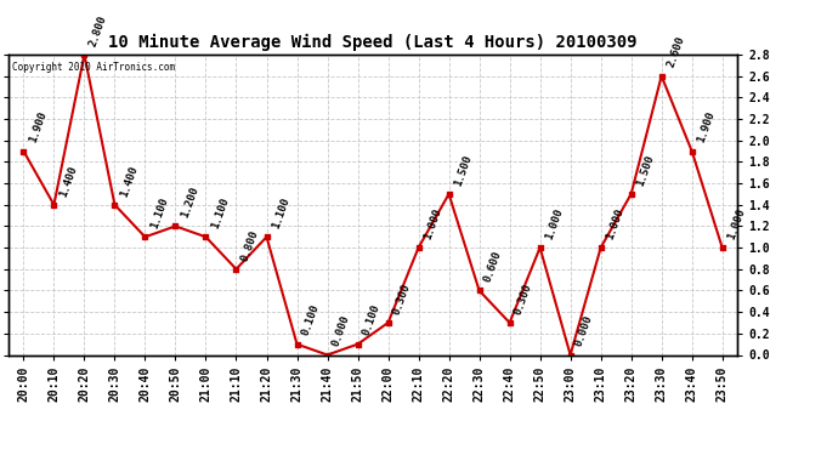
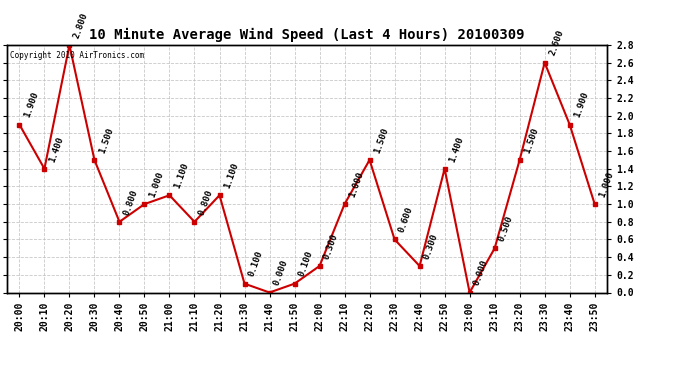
20:30: 1.400 -> 1.500
20:40: 1.100 -> 0.800
20:50: 1.200 -> 1.000
22:50: 1.000 -> 1.400
23:10: 1.000 -> 0.500
